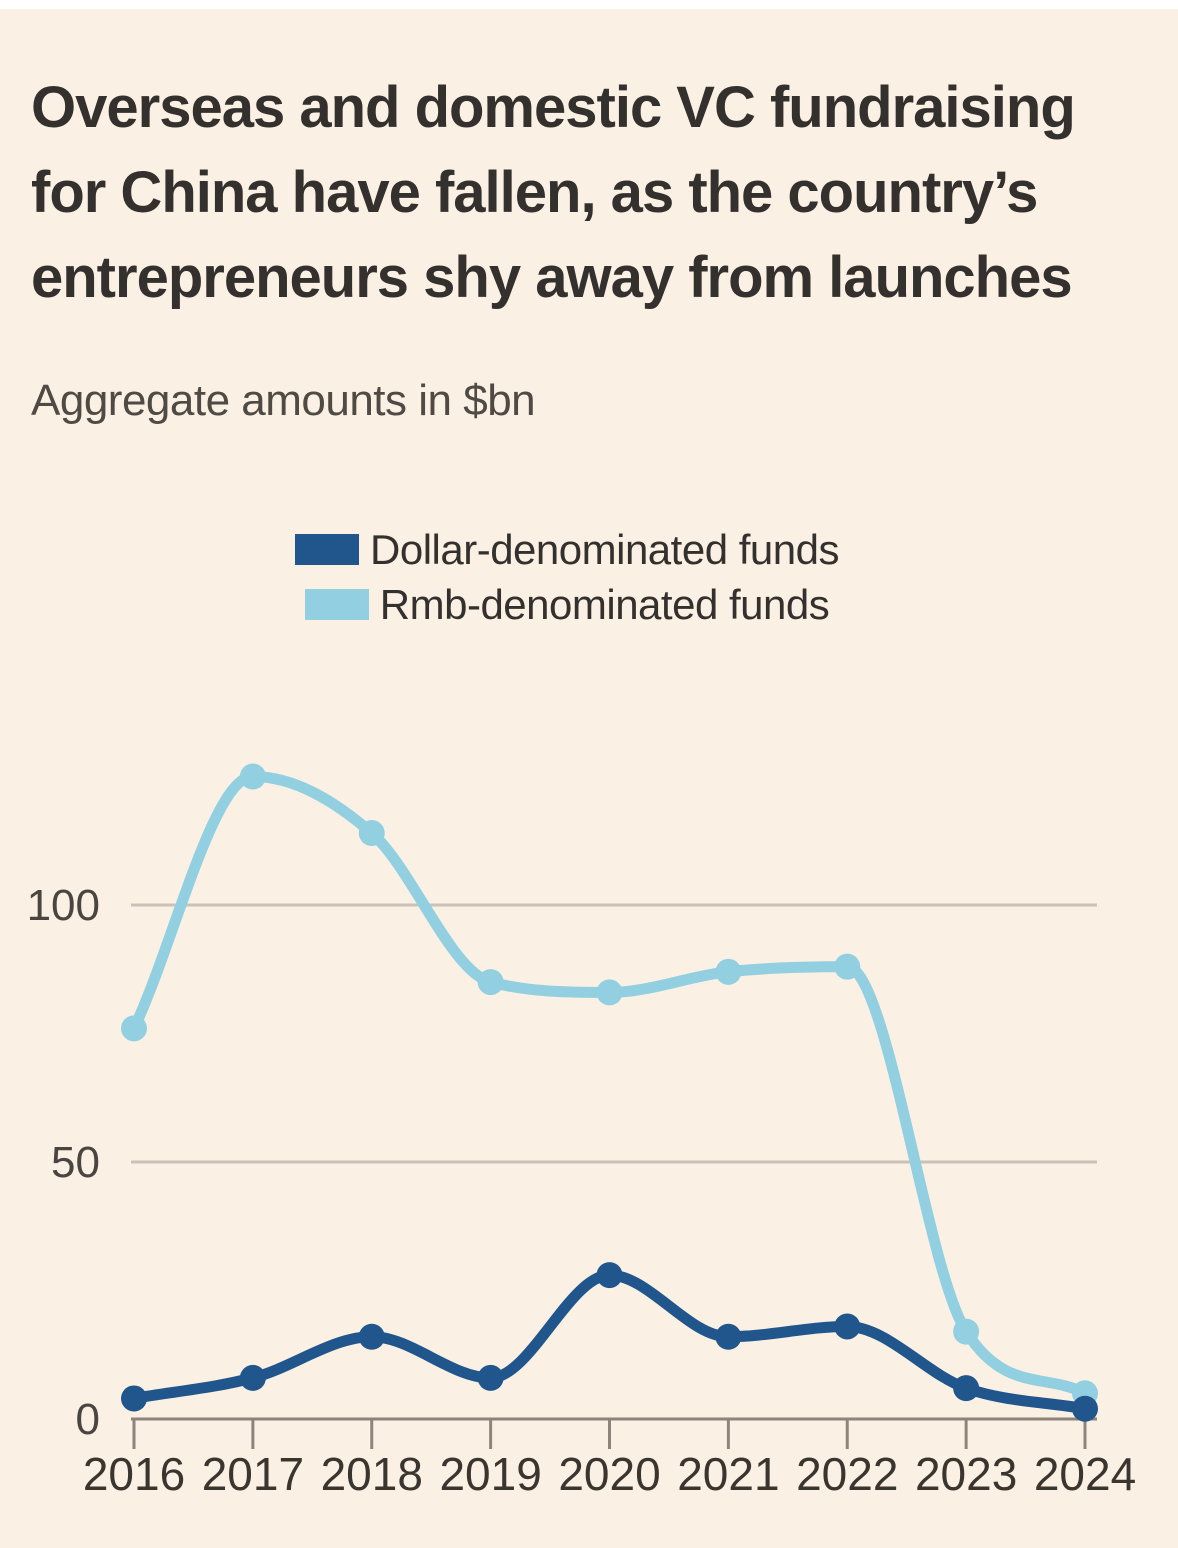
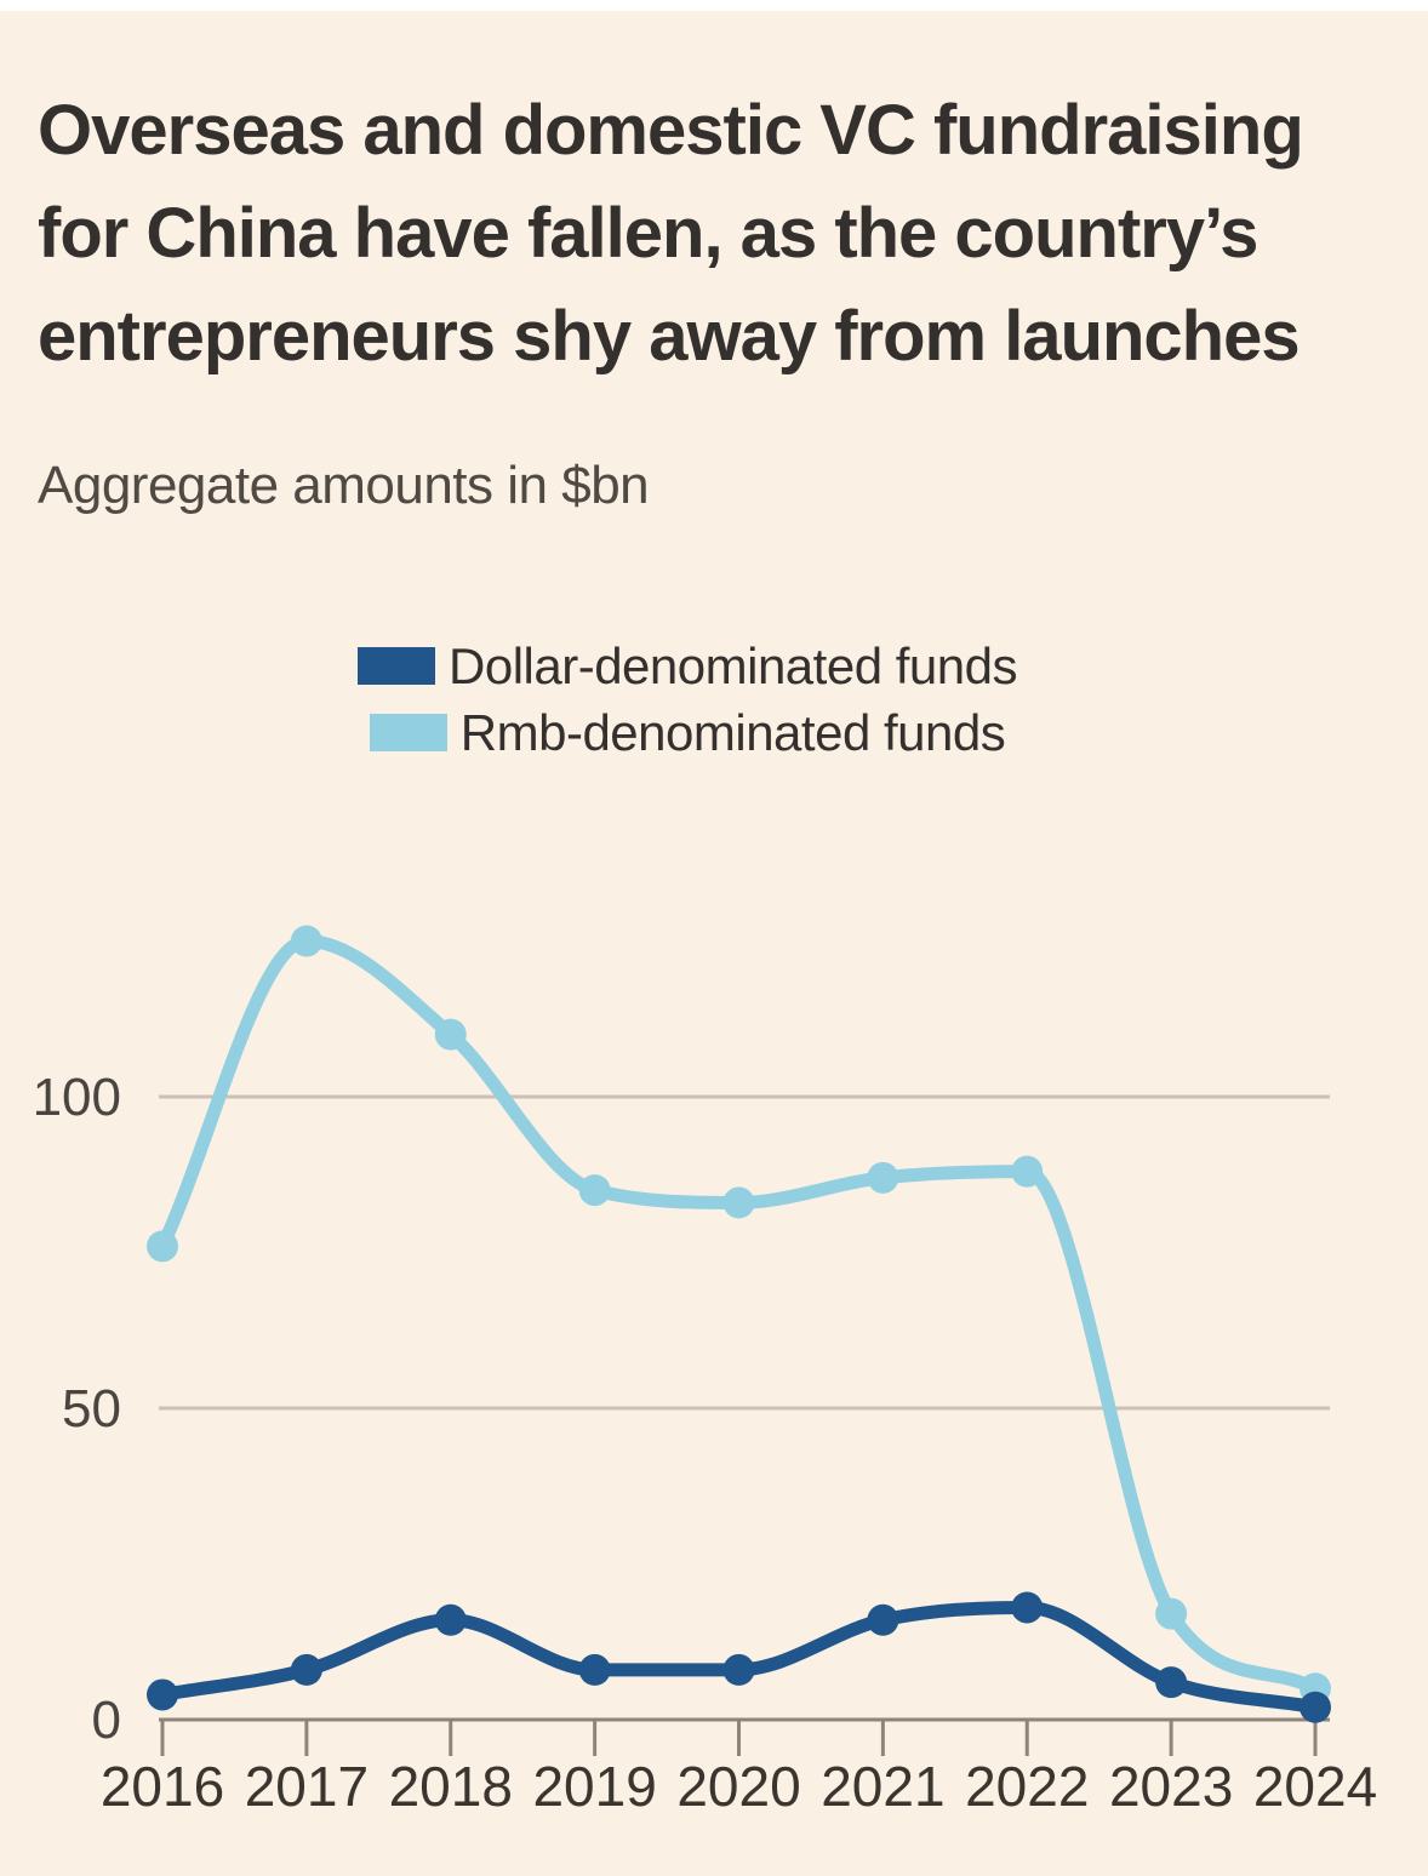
Rmb-denominated funds/2018: 114 -> 110
Dollar-denominated funds/2020: 28 -> 8
